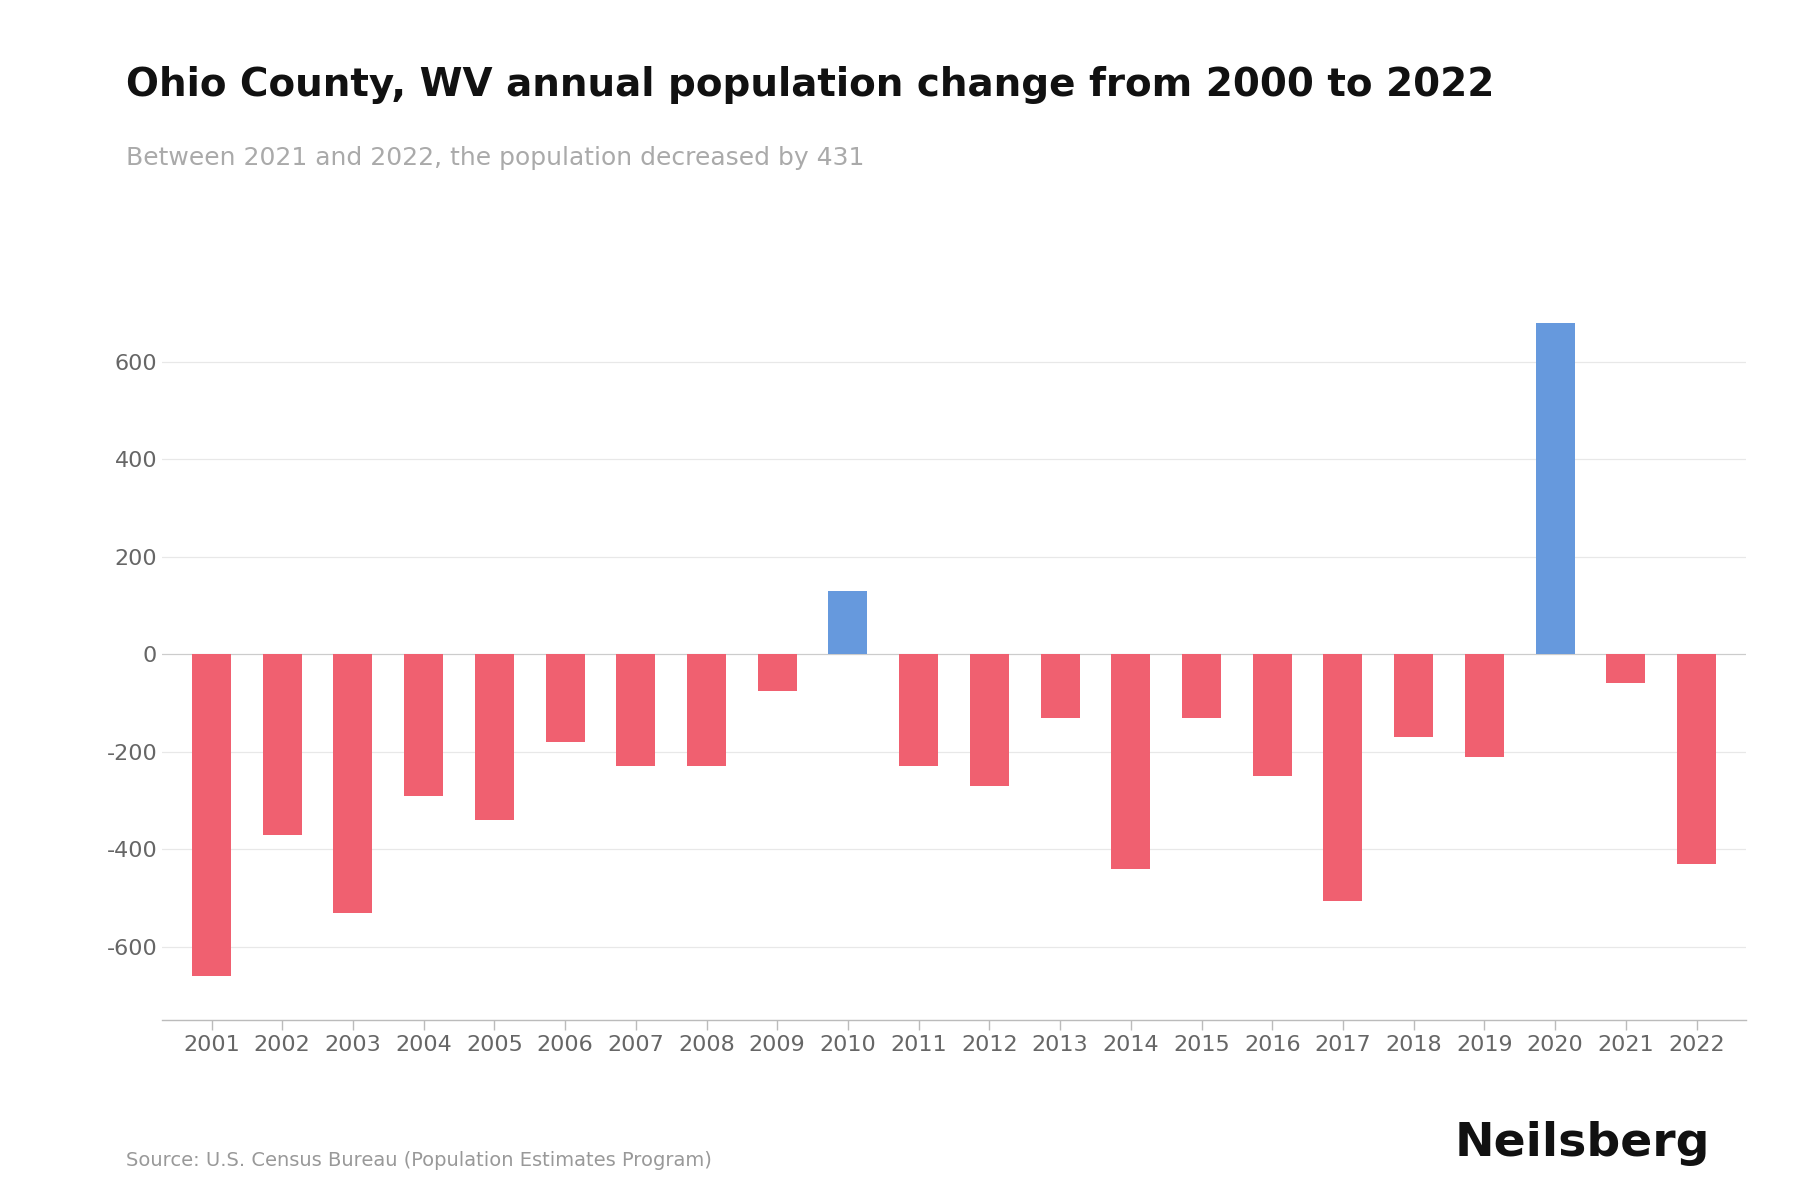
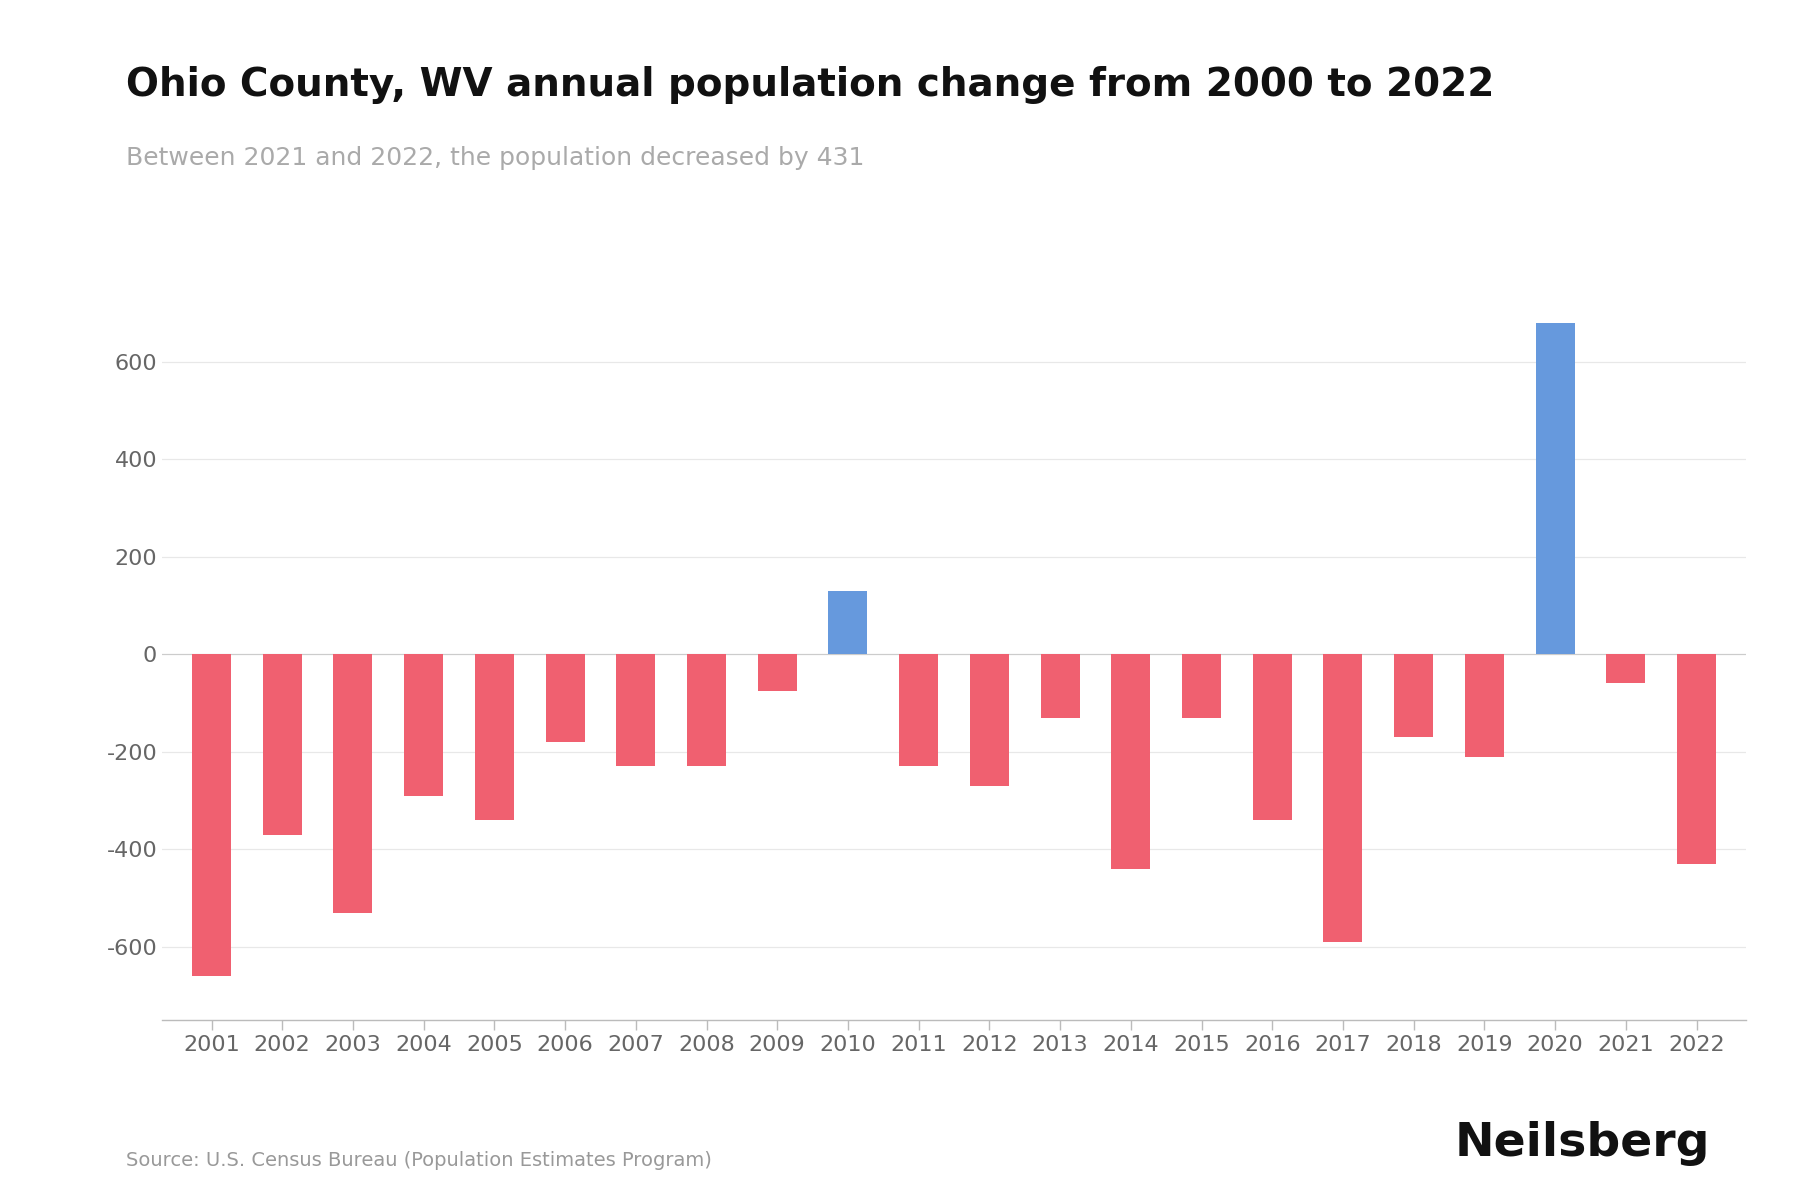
2016: -250 -> -340
2017: -505 -> -590
